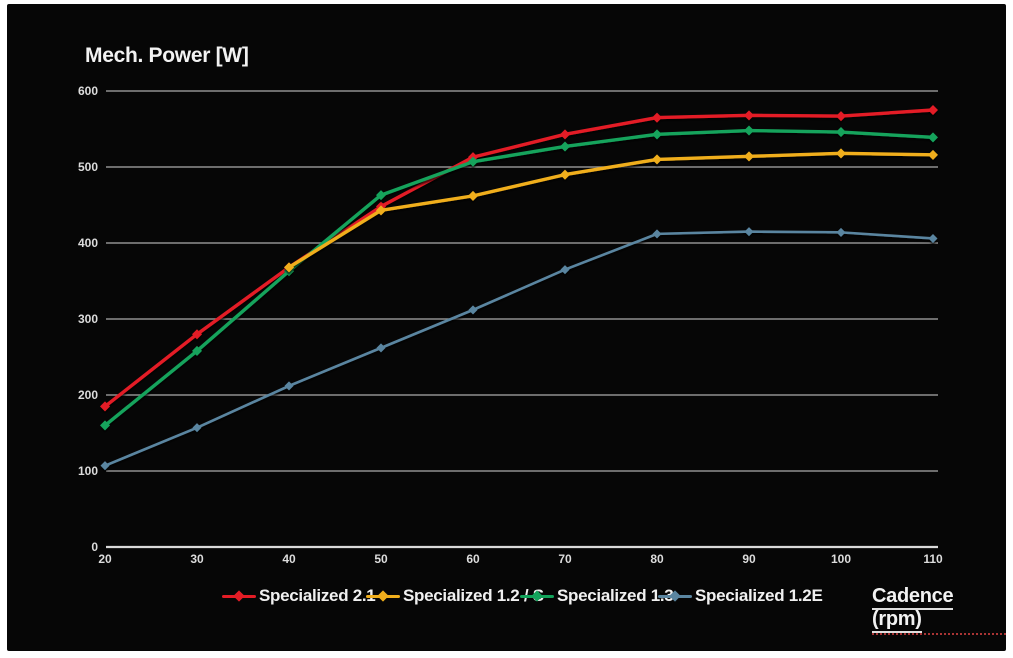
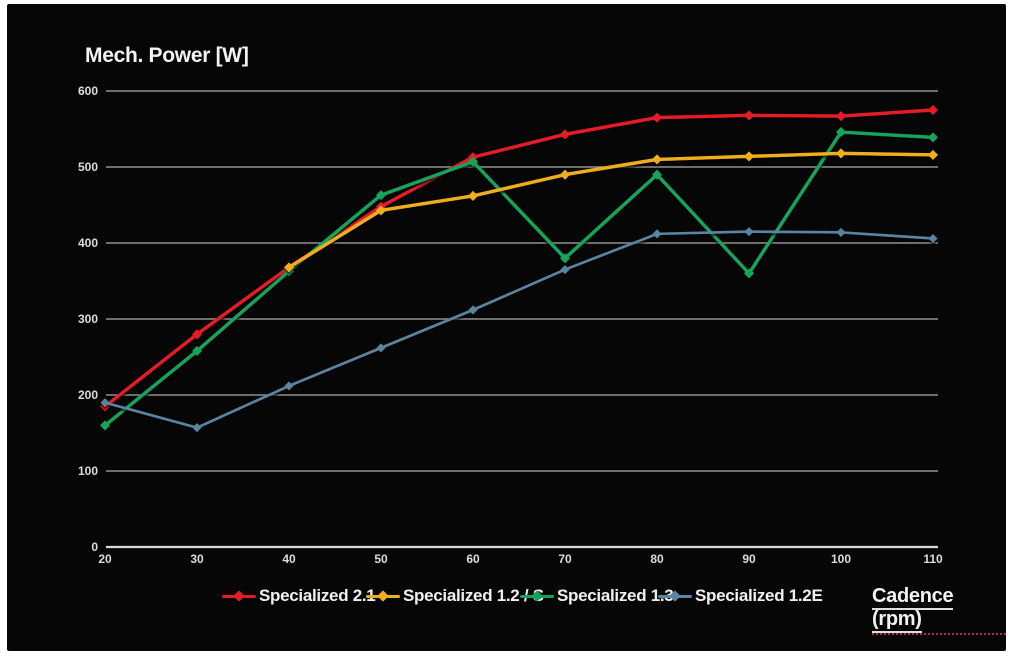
Specialized 1.2E/20: 110 -> 190
Specialized 1.3/70: 530 -> 380
Specialized 1.3/80: 540 -> 490
Specialized 1.3/90: 550 -> 360
